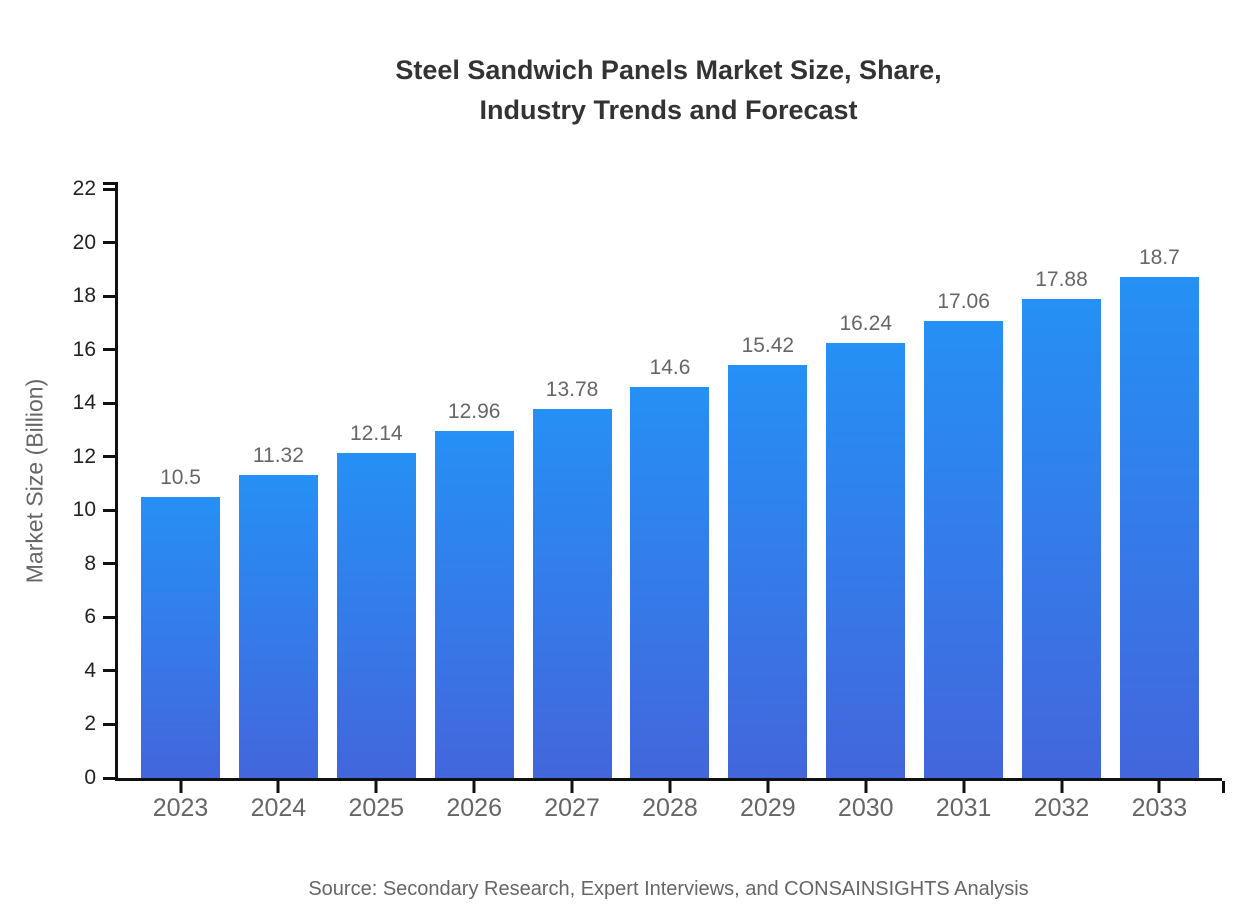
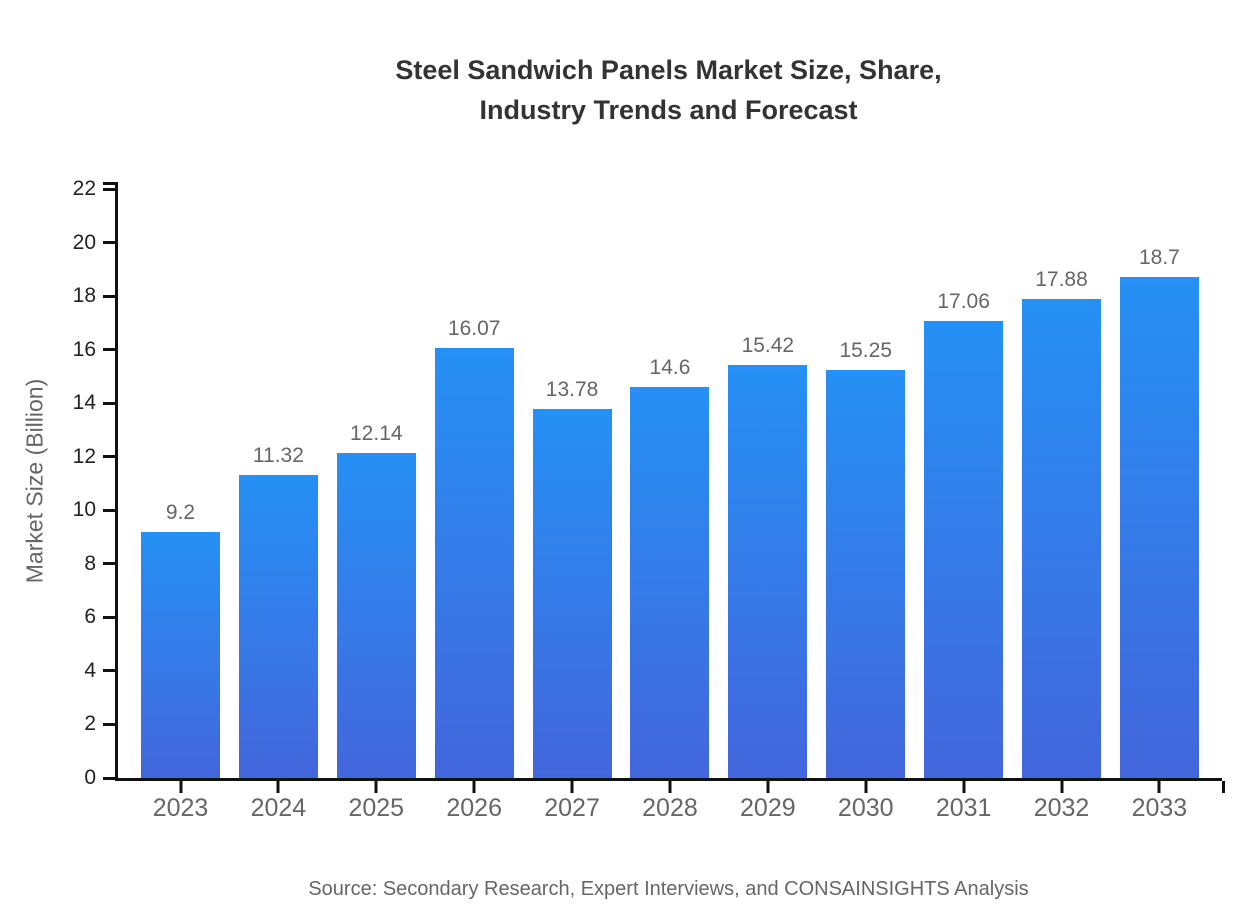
2023: 10.5 -> 9.2
2026: 12.96 -> 16.07
2030: 16.24 -> 15.25
